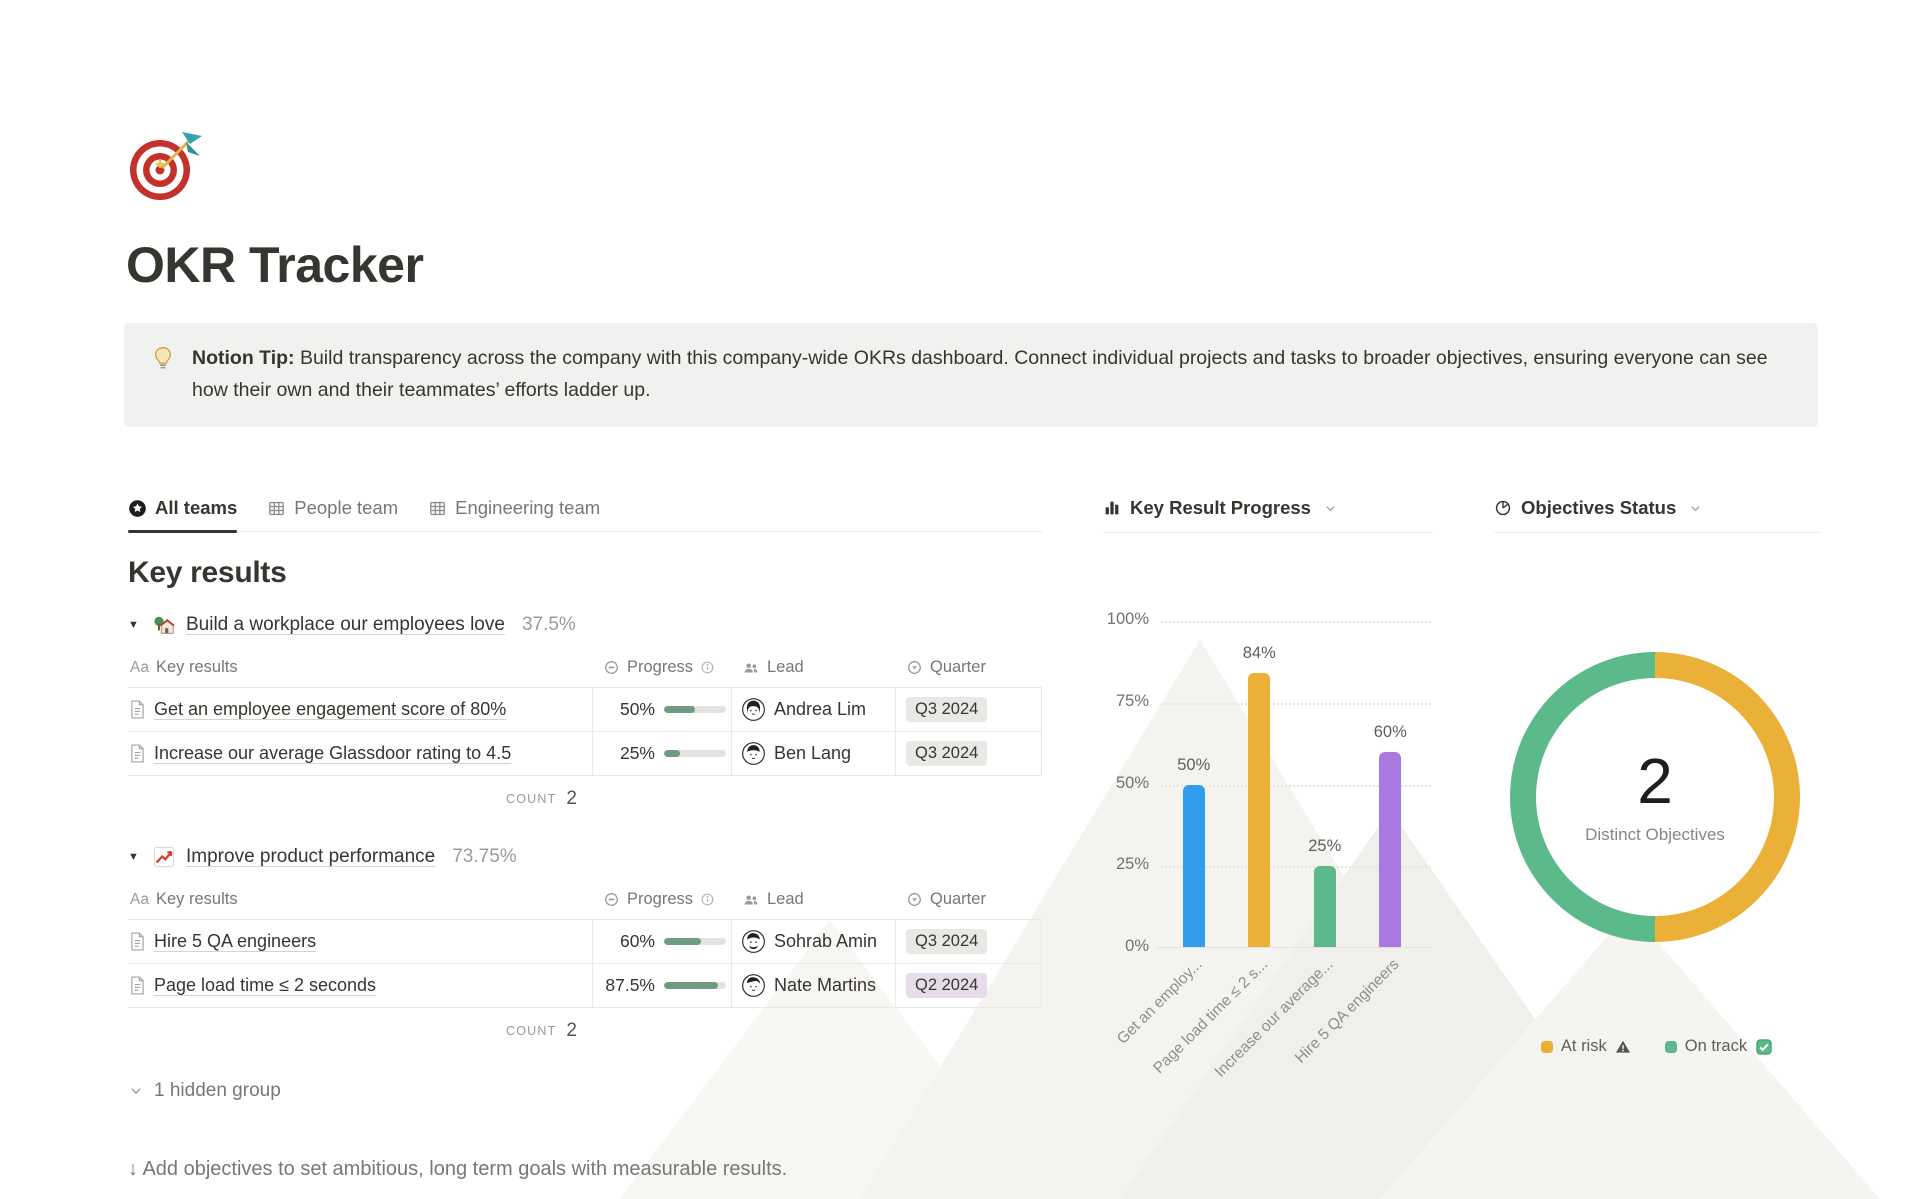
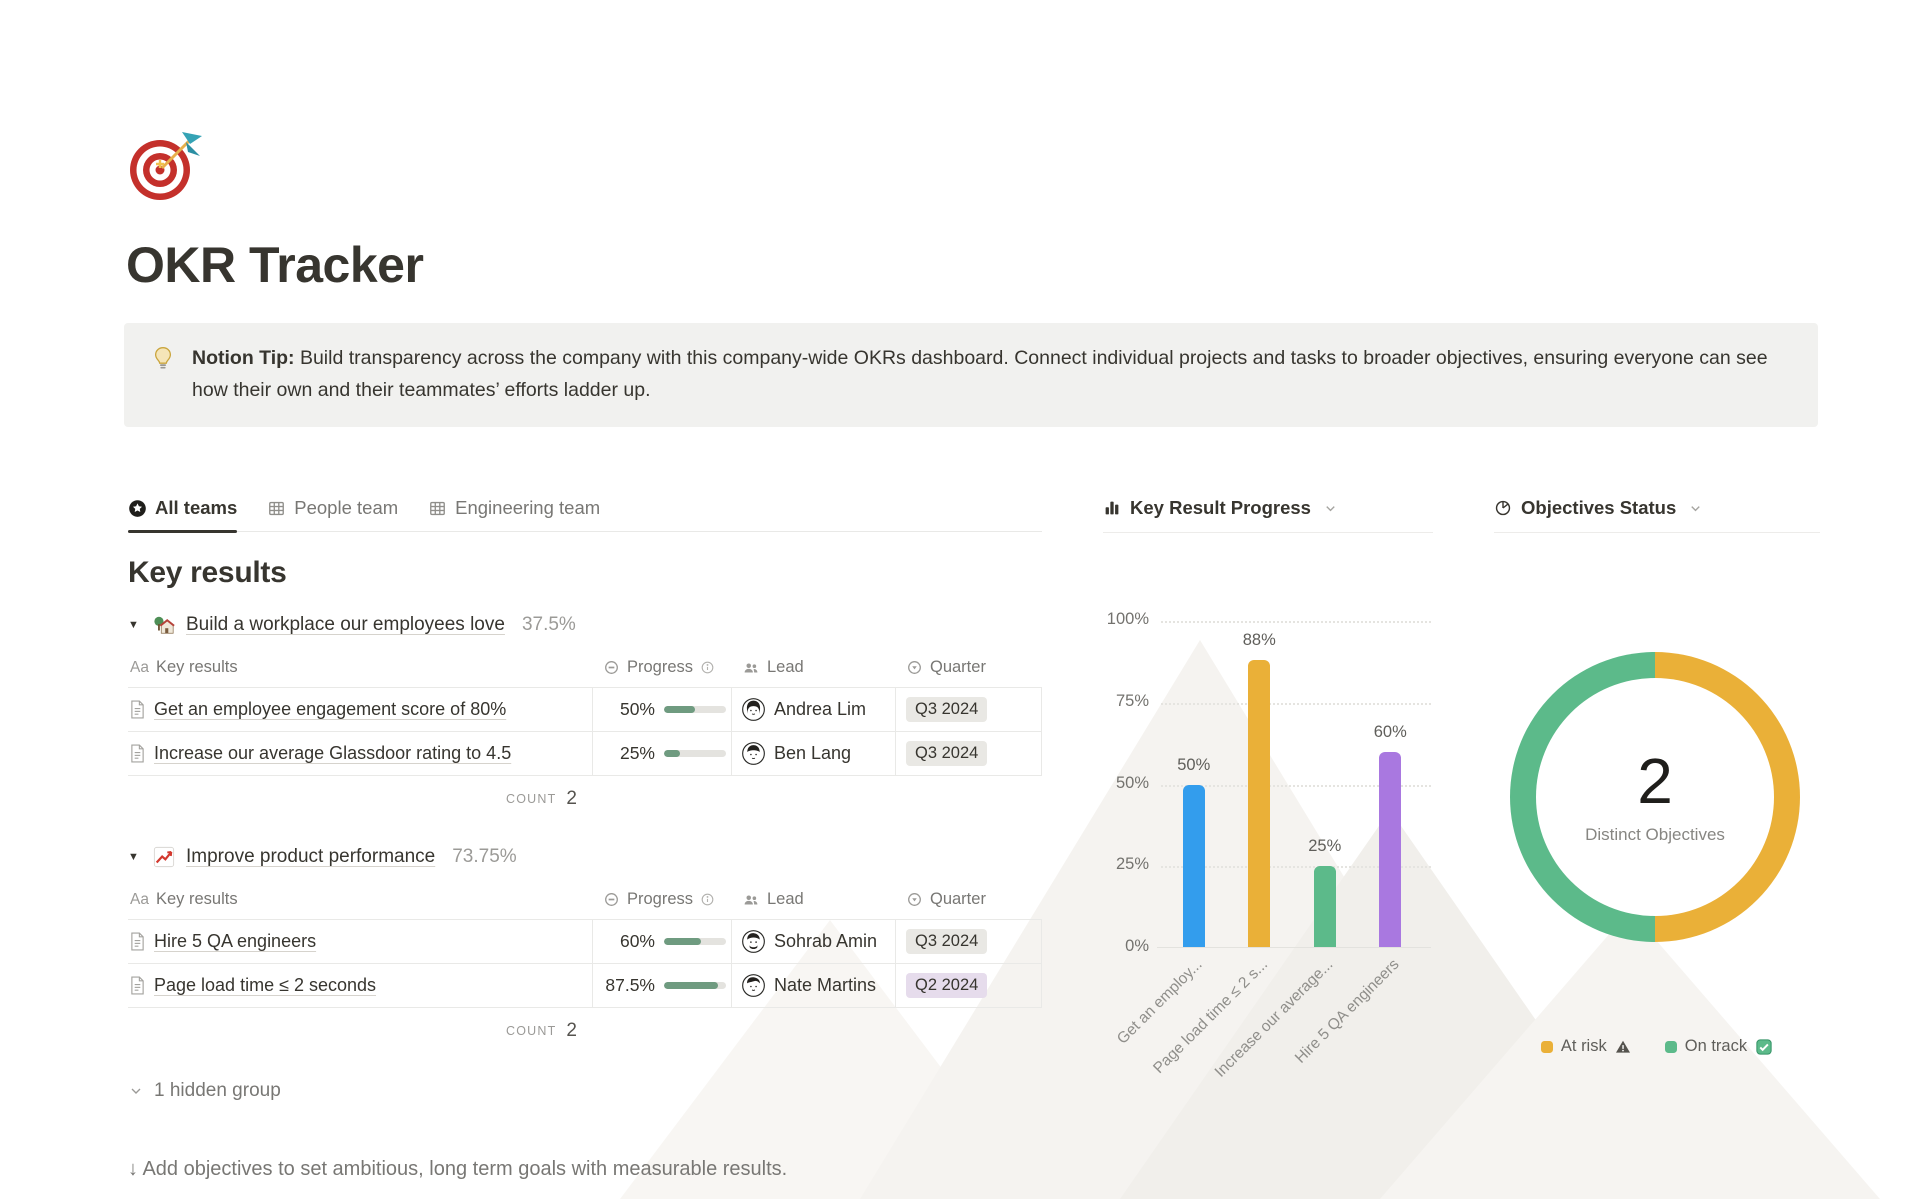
Key Result Progress/Page load time ≤ 2 s...: 84% -> 88%
